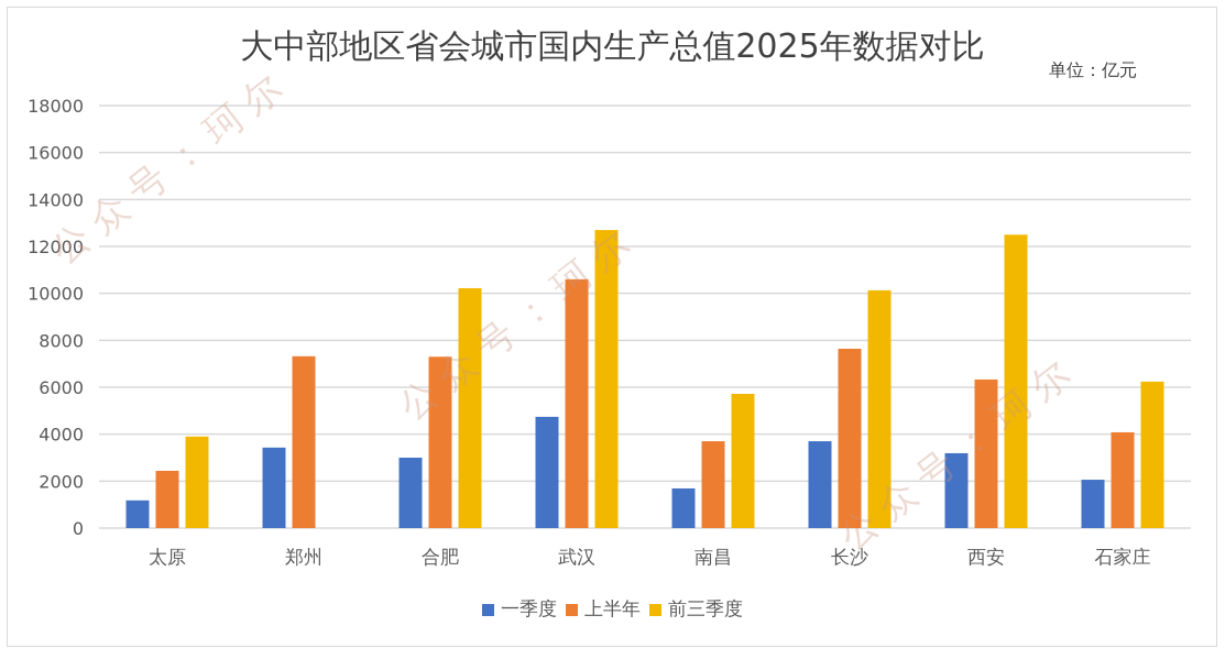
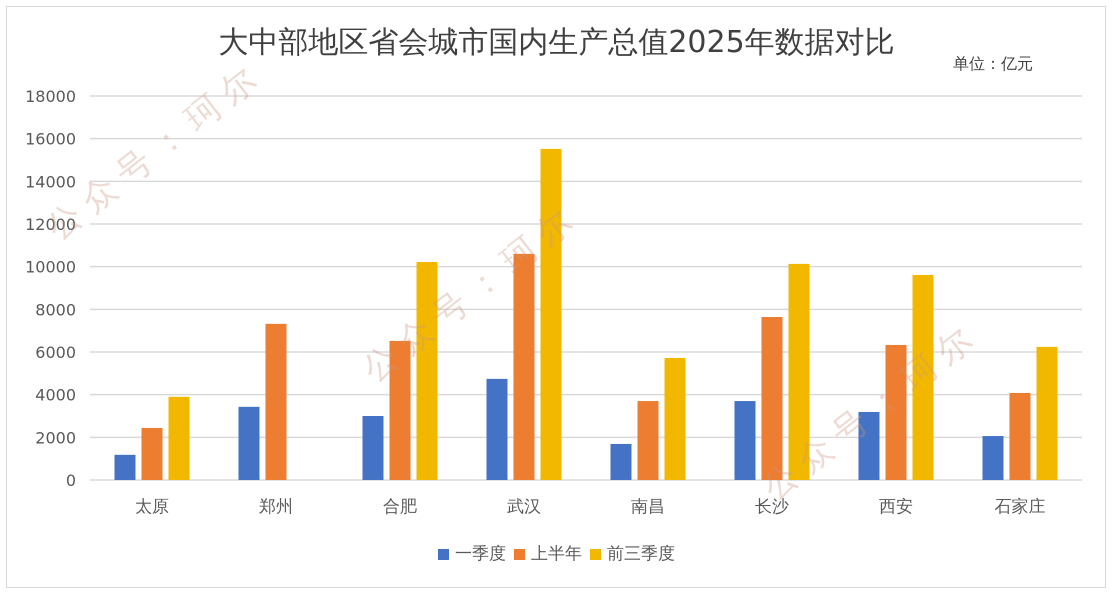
上半年/合肥: 7300 -> 6500
前三季度/武汉: 12700 -> 15500
前三季度/西安: 12500 -> 9600
